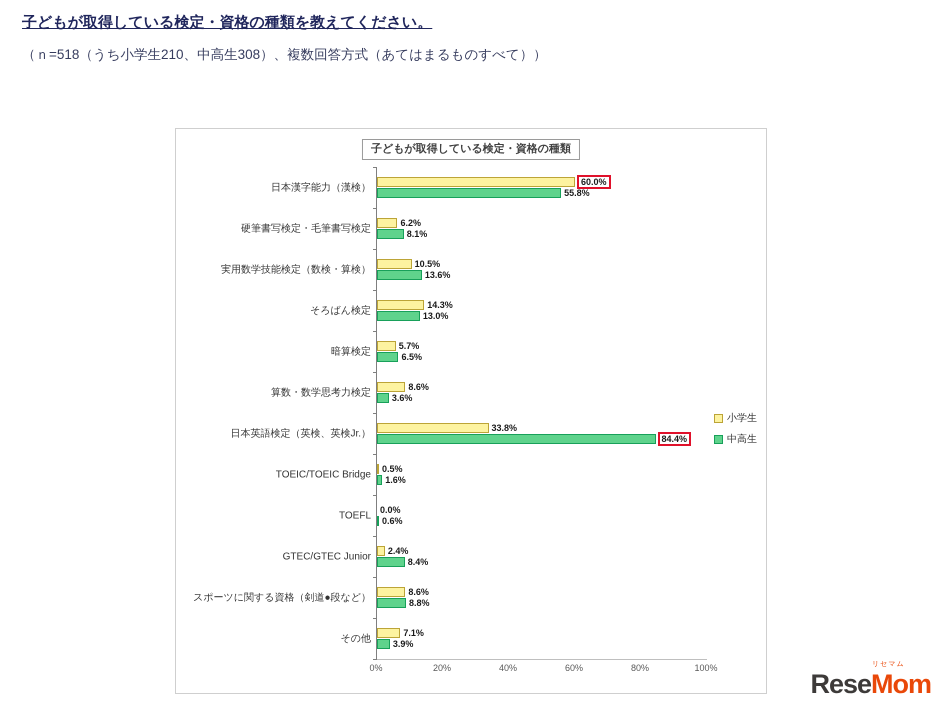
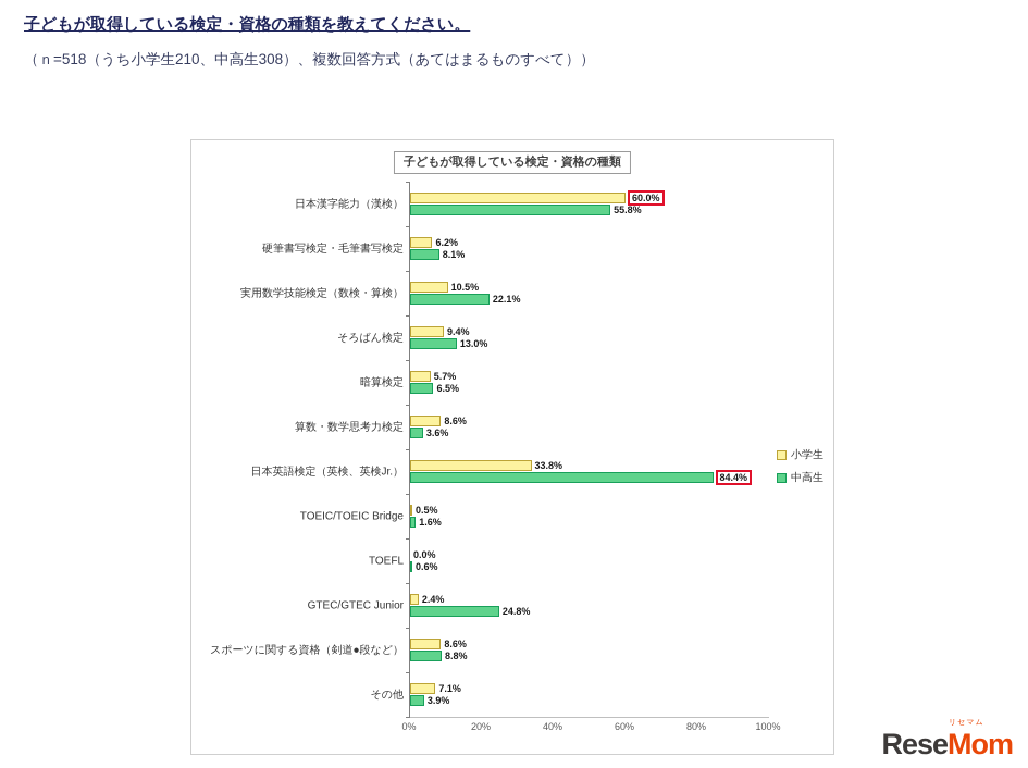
中高生/実用数学技能検定（数検・算検）: 13.6% -> 22.1%
小学生/そろばん検定: 14.3% -> 9.4%
中高生/GTEC/GTEC Junior: 8.4% -> 24.8%
